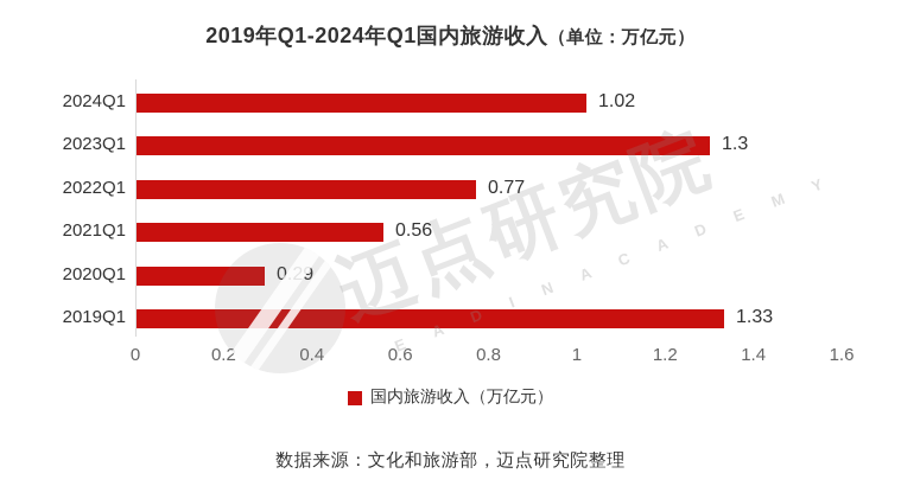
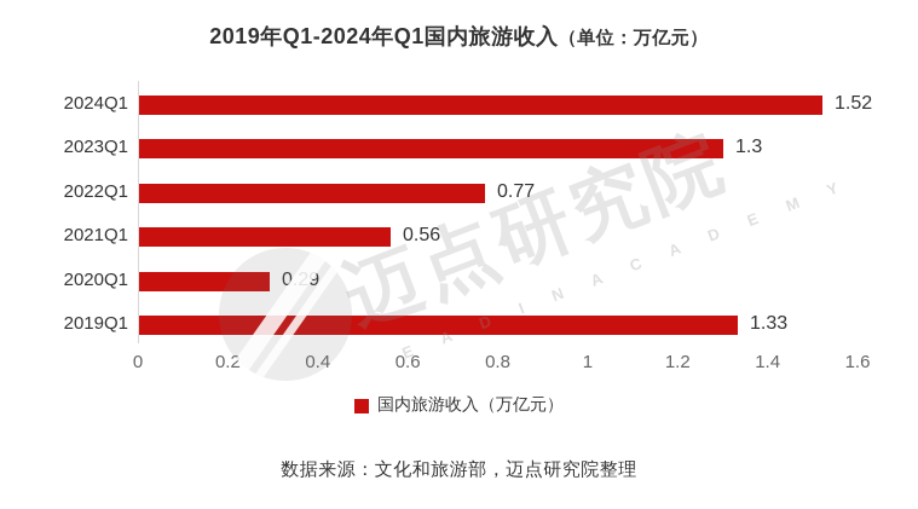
2024Q1: 1.02 -> 1.52
